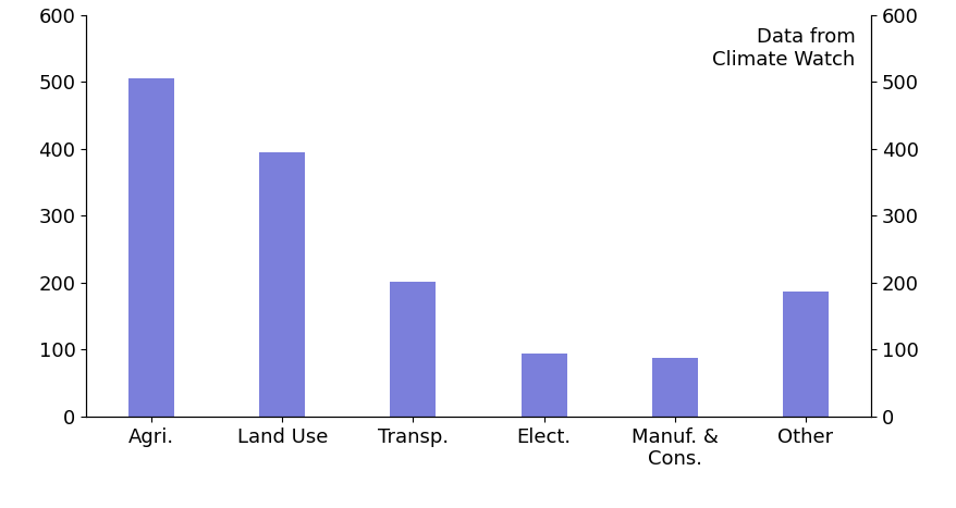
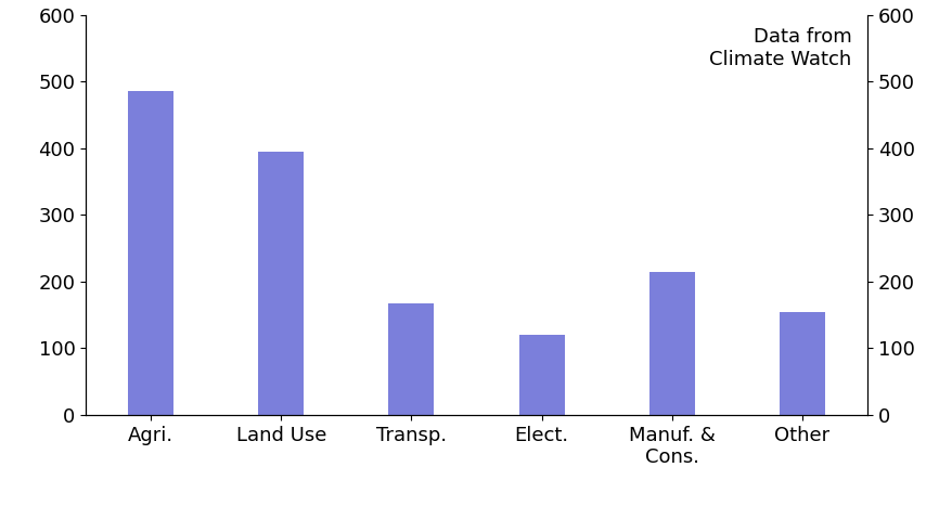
Agri.: 505 -> 486
Transp.: 201 -> 168
Elect.: 95 -> 120
Manuf. & Cons.: 88 -> 214
Other: 187 -> 154
